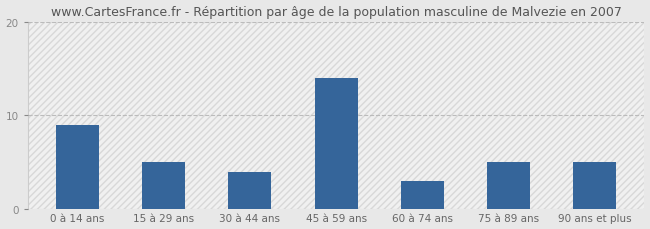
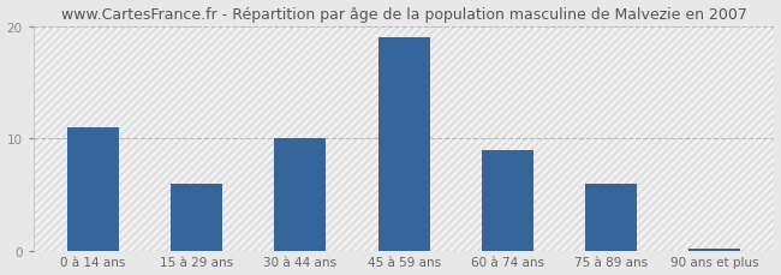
0 à 14 ans: 9.0 -> 11.0
15 à 29 ans: 5.0 -> 6.0
30 à 44 ans: 4.0 -> 10.0
45 à 59 ans: 14.0 -> 19.0
60 à 74 ans: 3.0 -> 9.0
75 à 89 ans: 5.0 -> 6.0
90 ans et plus: 5.0 -> 0.2
